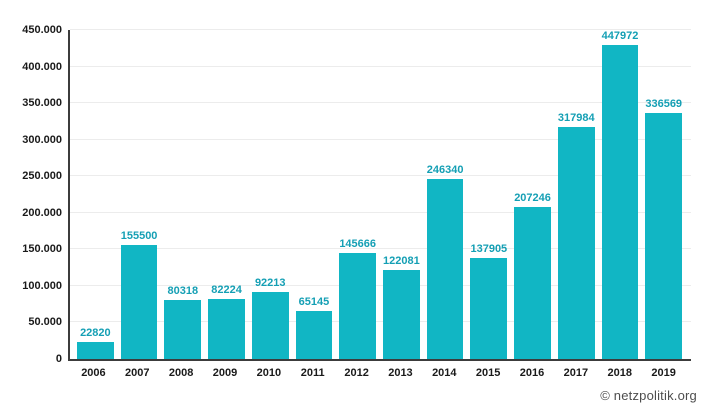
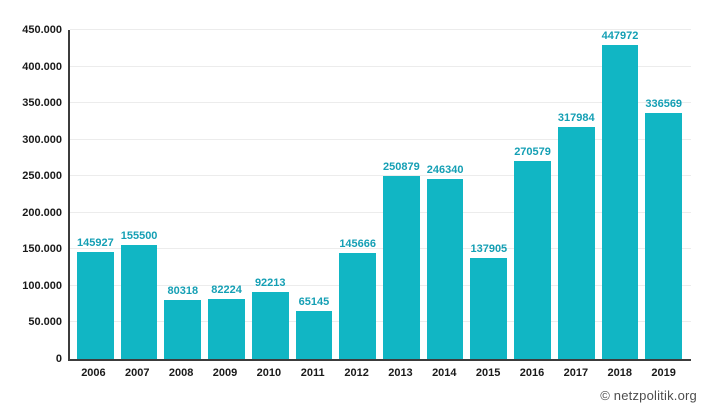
2006: 22820 -> 145927
2013: 122081 -> 250879
2016: 207246 -> 270579
